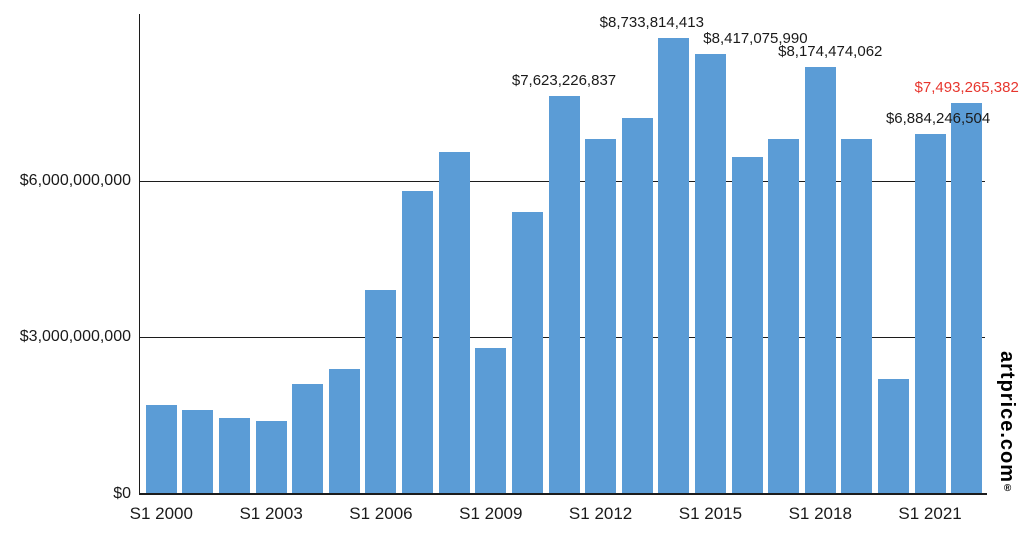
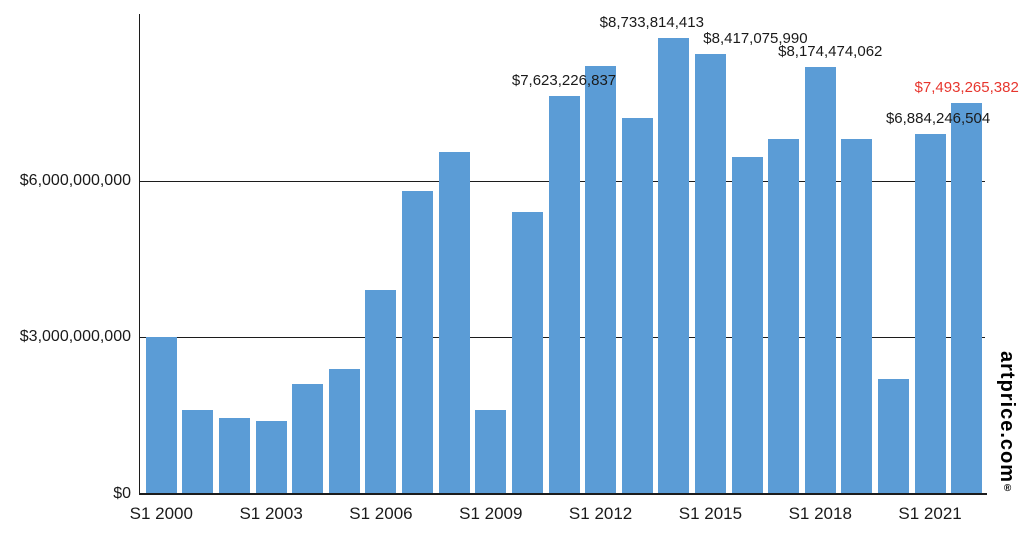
S1 2000: $1700000000 -> $3000000000
S1 2009: $2800000000 -> $1600000000
S1 2012: $6800000000 -> $8200000000
